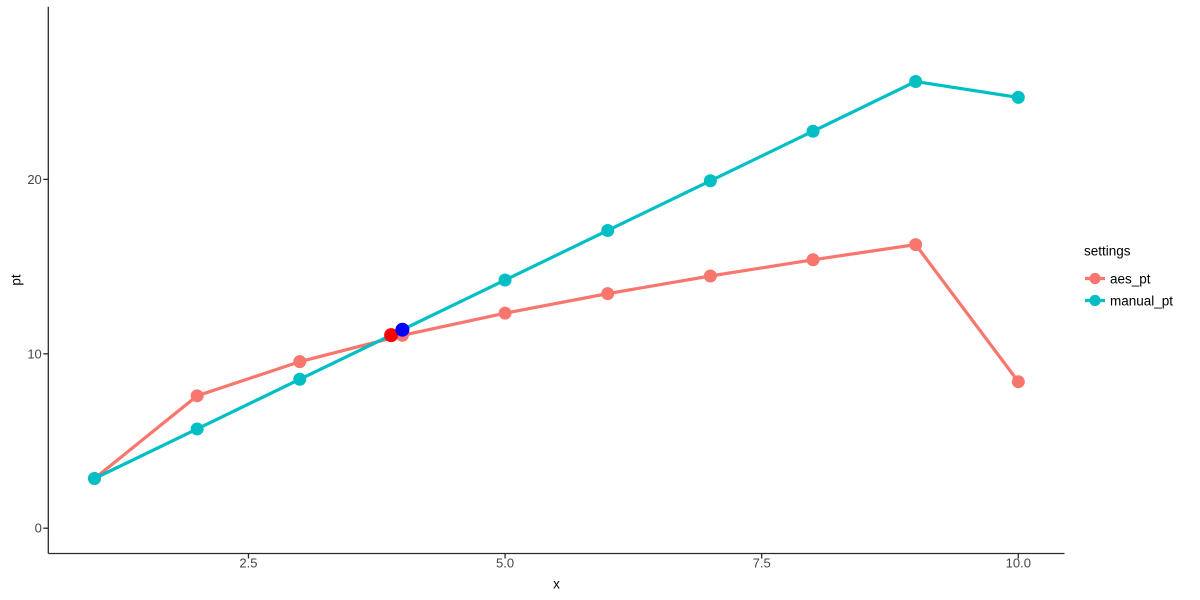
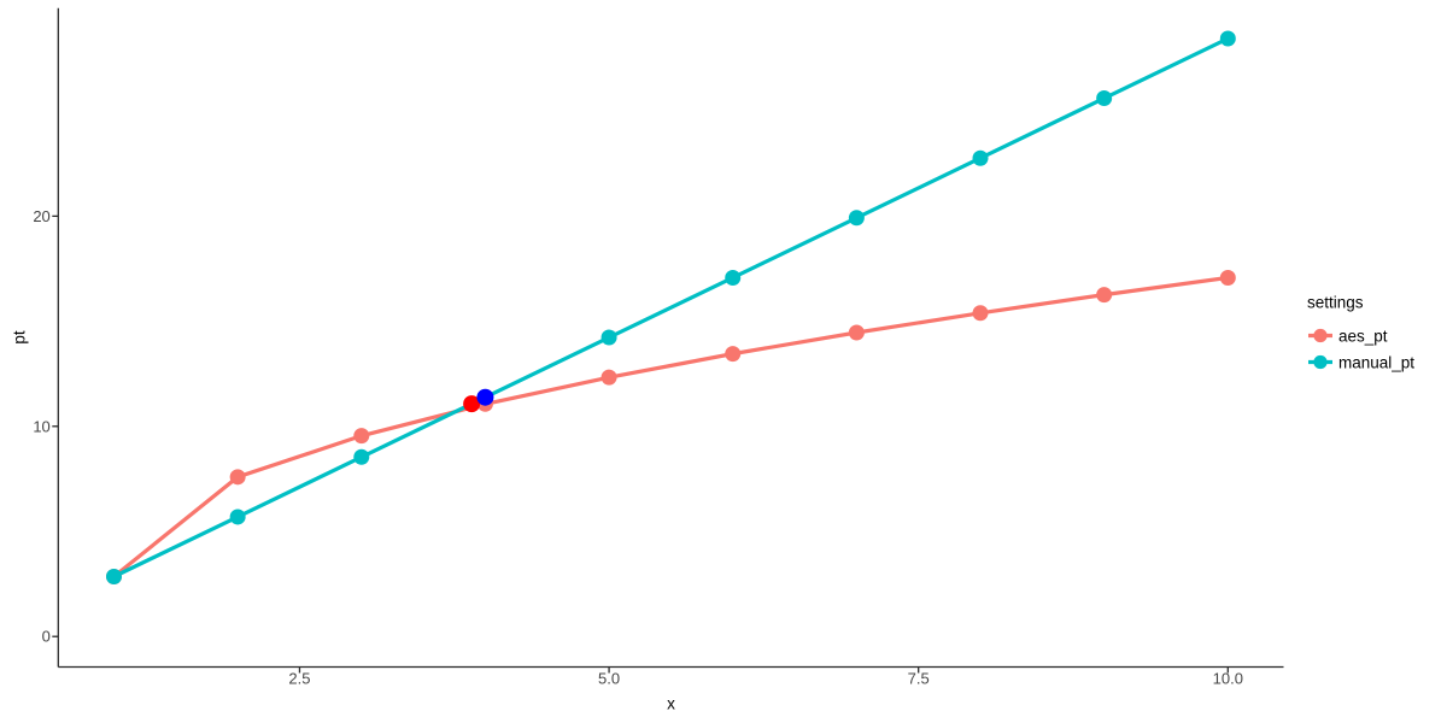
aes_pt/10: 8,4 -> 17,1
manual_pt/10: 24,7 -> 28,4
